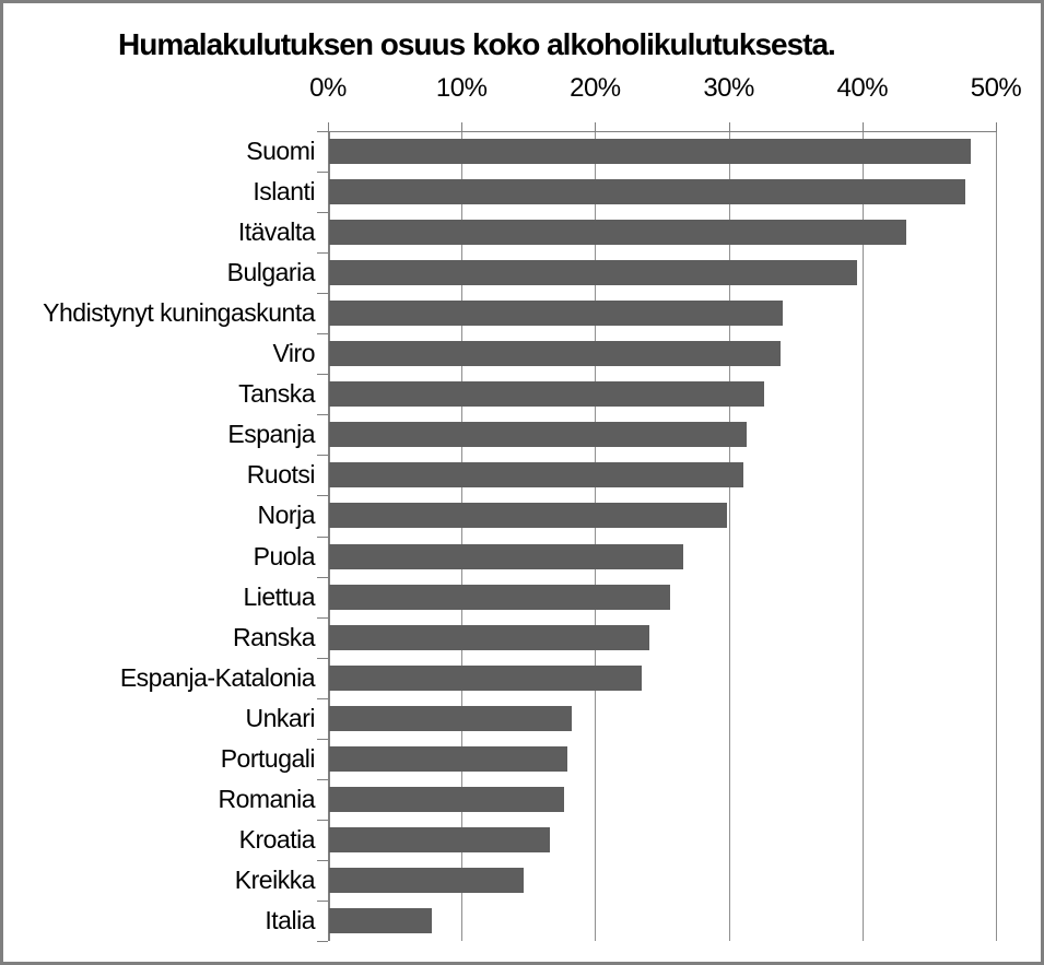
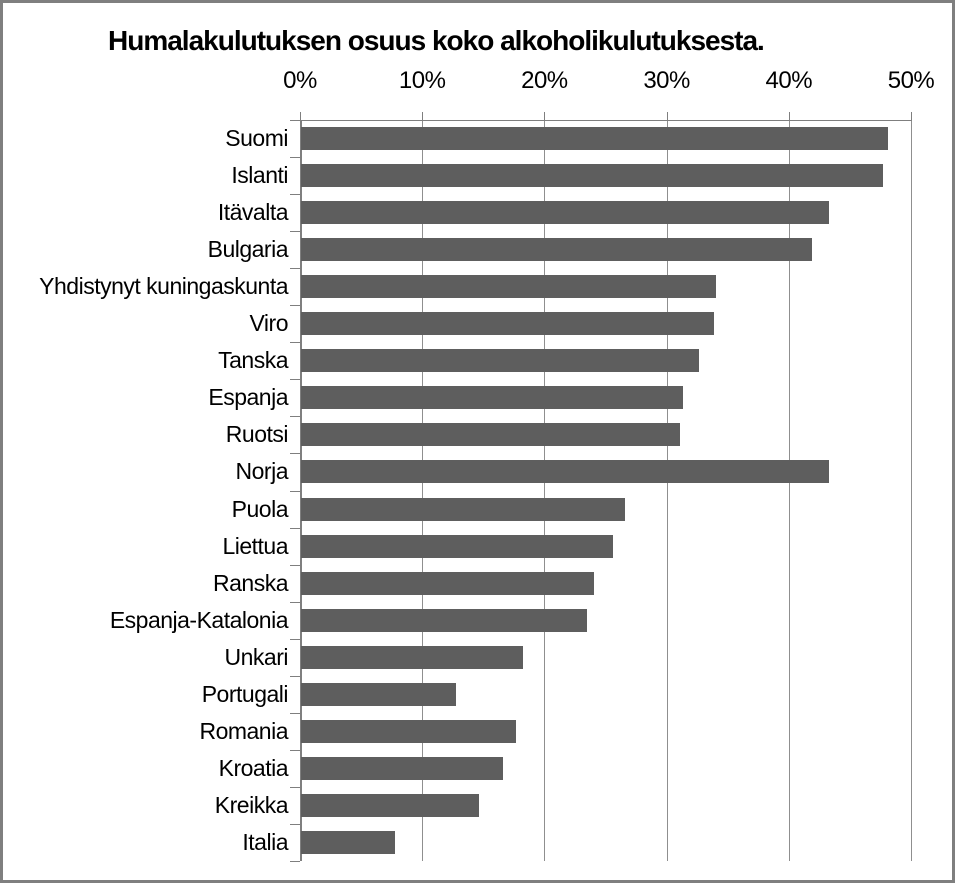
Bulgaria: 39.5% -> 41.8%
Norja: 29.8% -> 43.2%
Portugali: 17.8% -> 12.7%
